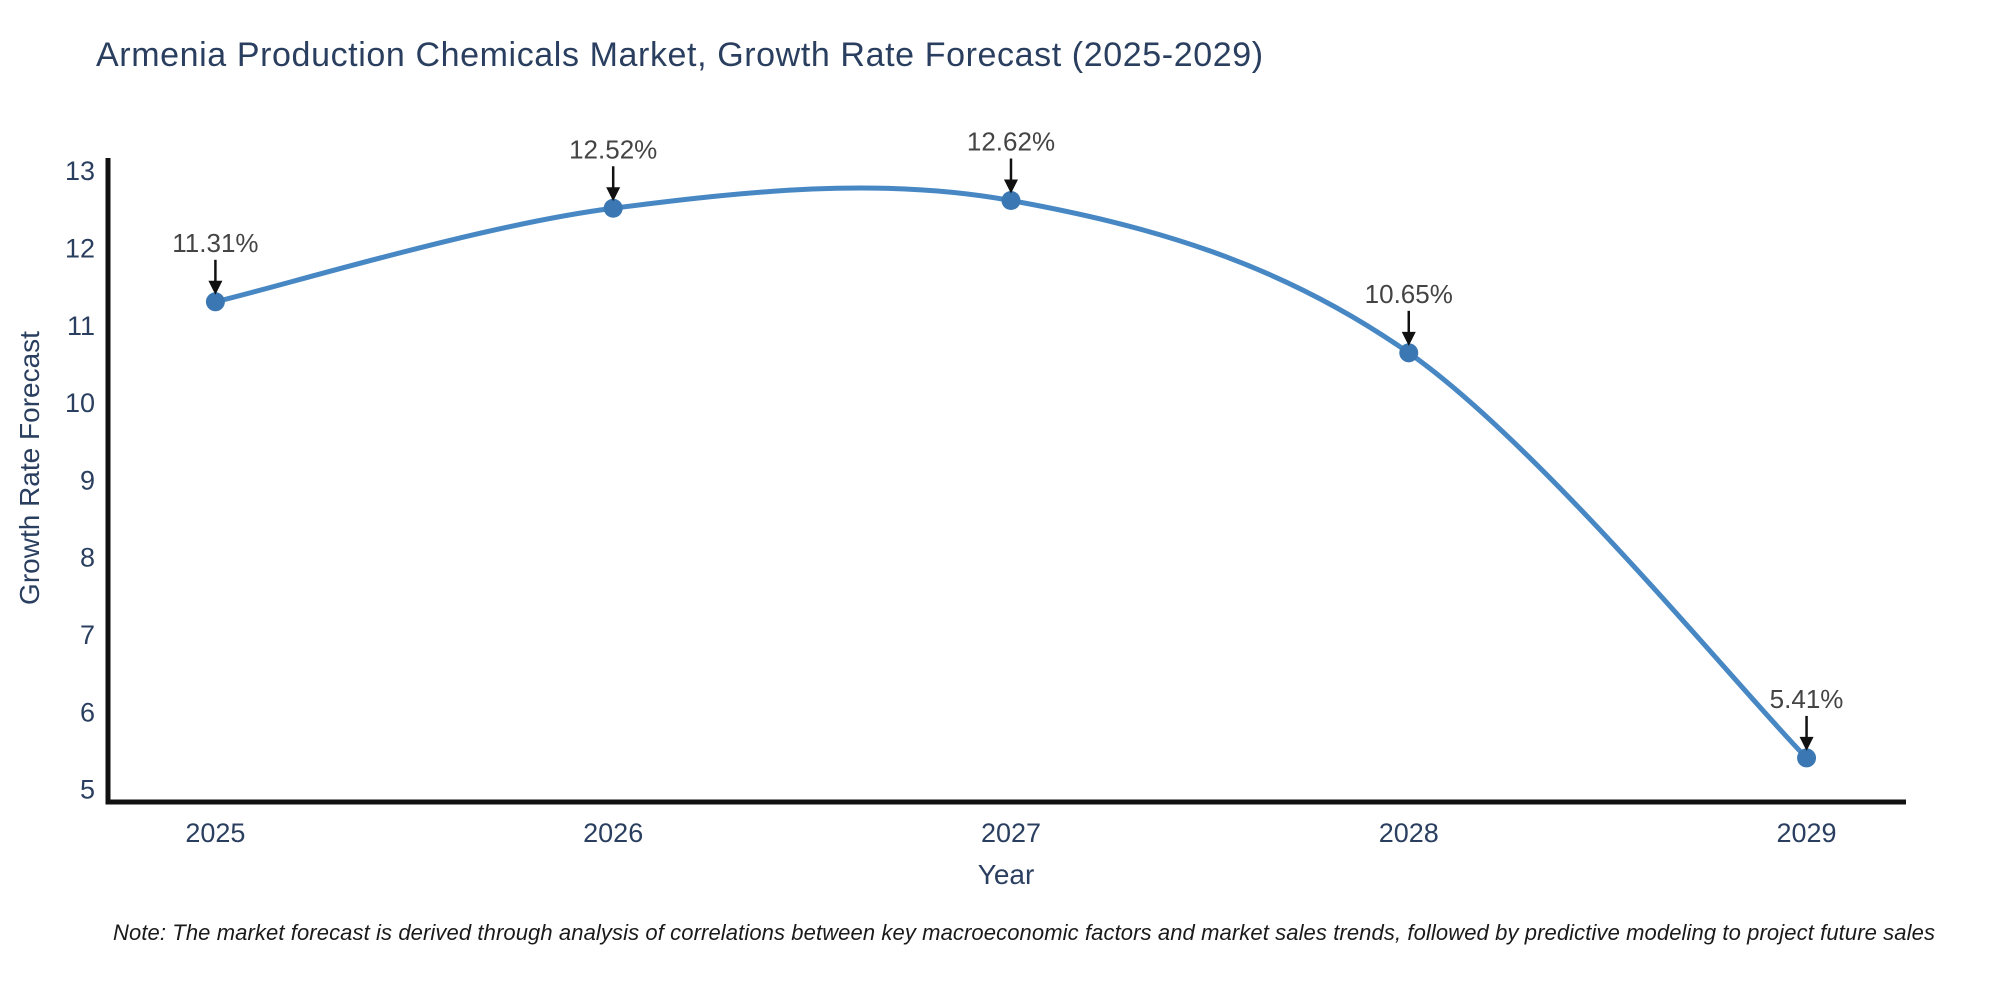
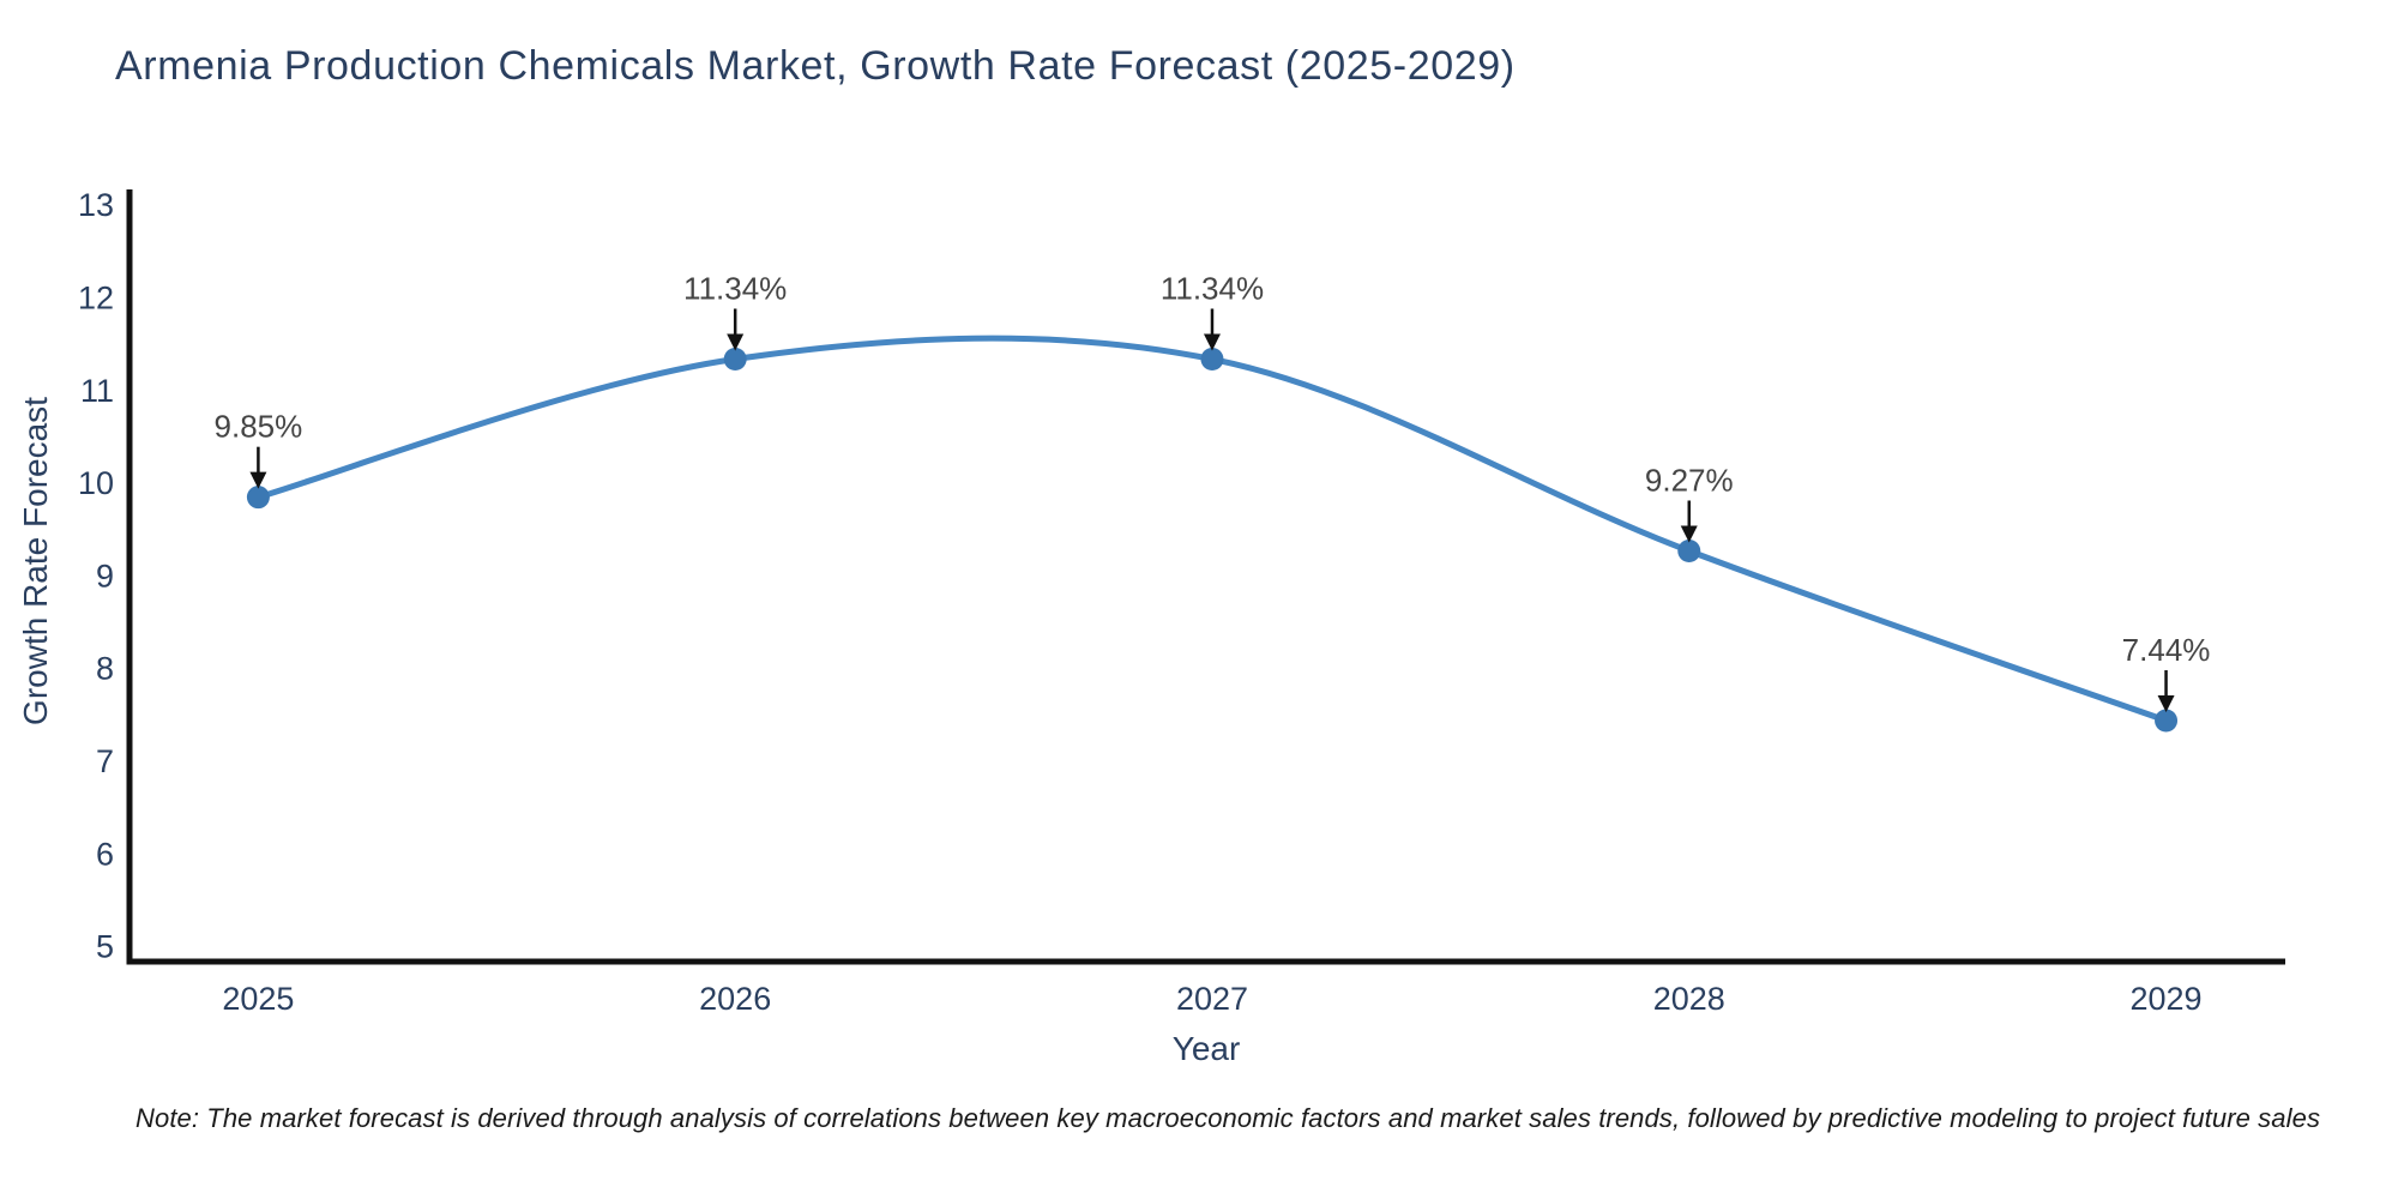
2025: 11.31% -> 9.85%
2026: 12.52% -> 11.34%
2027: 12.62% -> 11.34%
2028: 10.65% -> 9.27%
2029: 5.41% -> 7.44%
